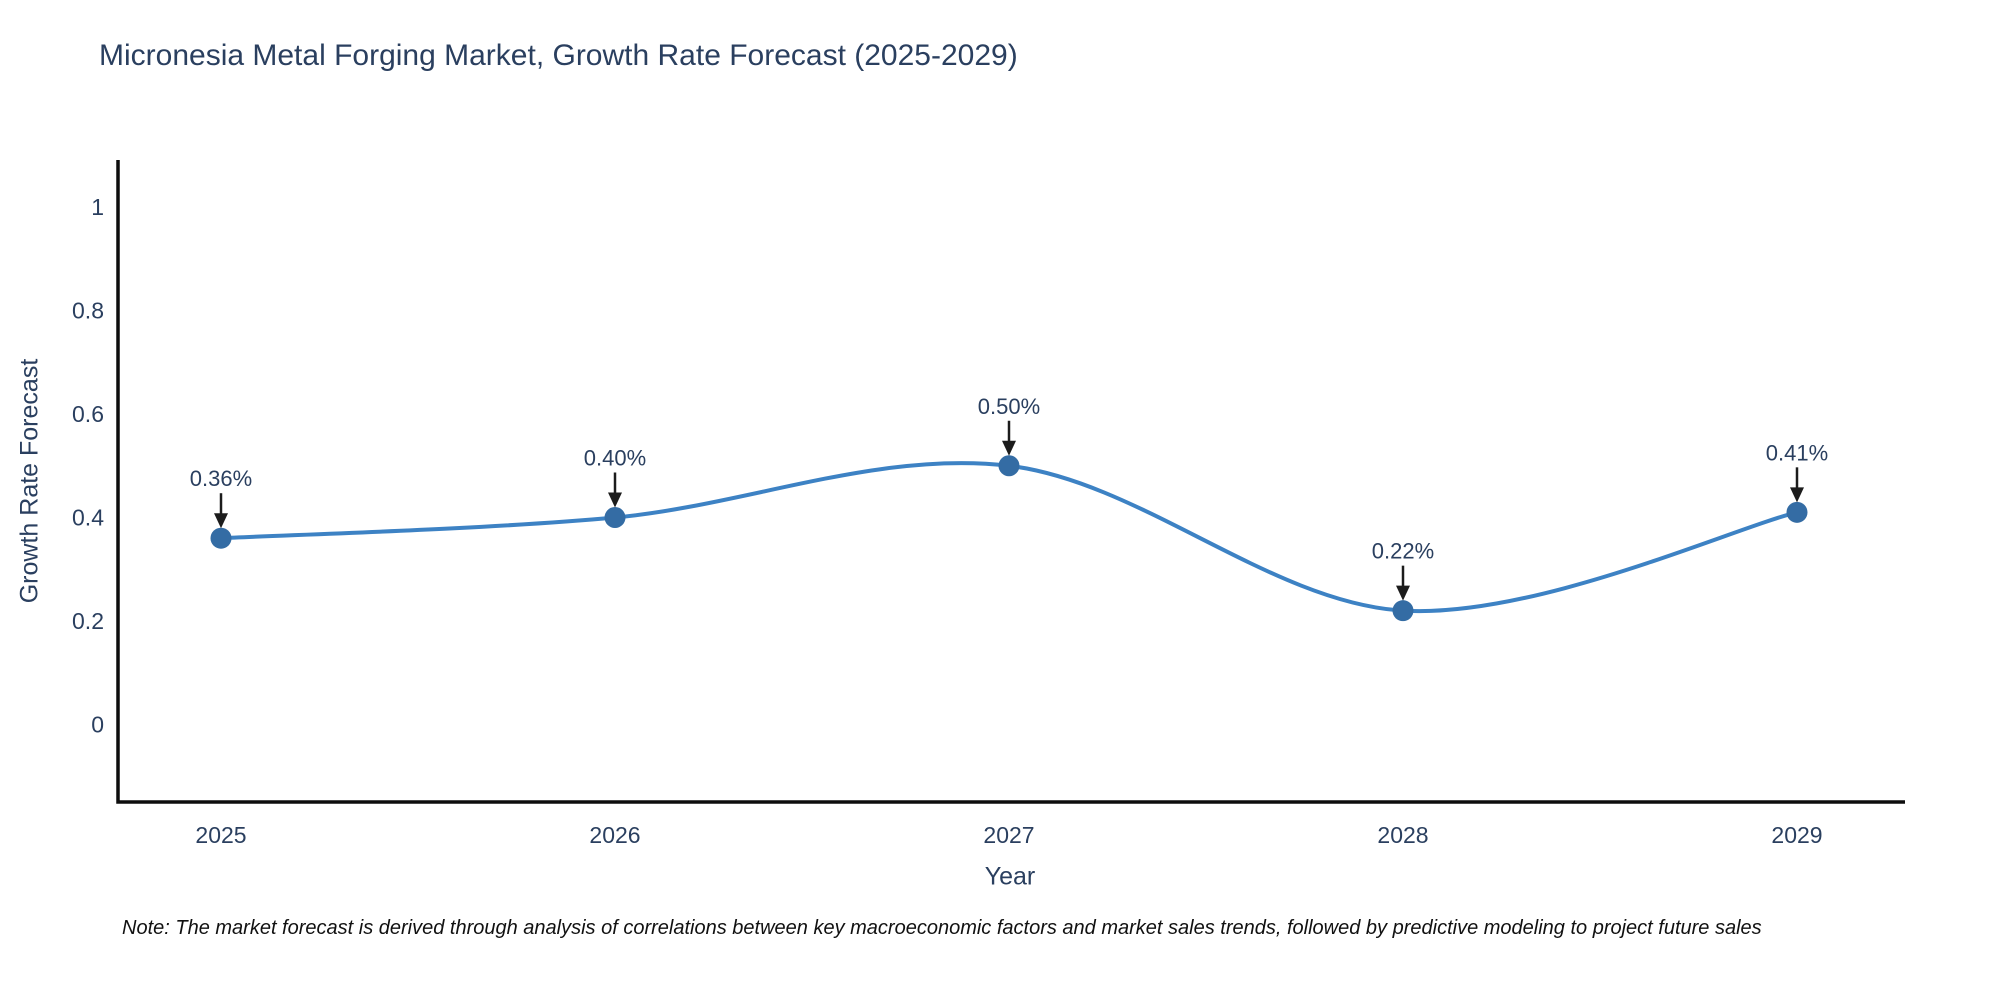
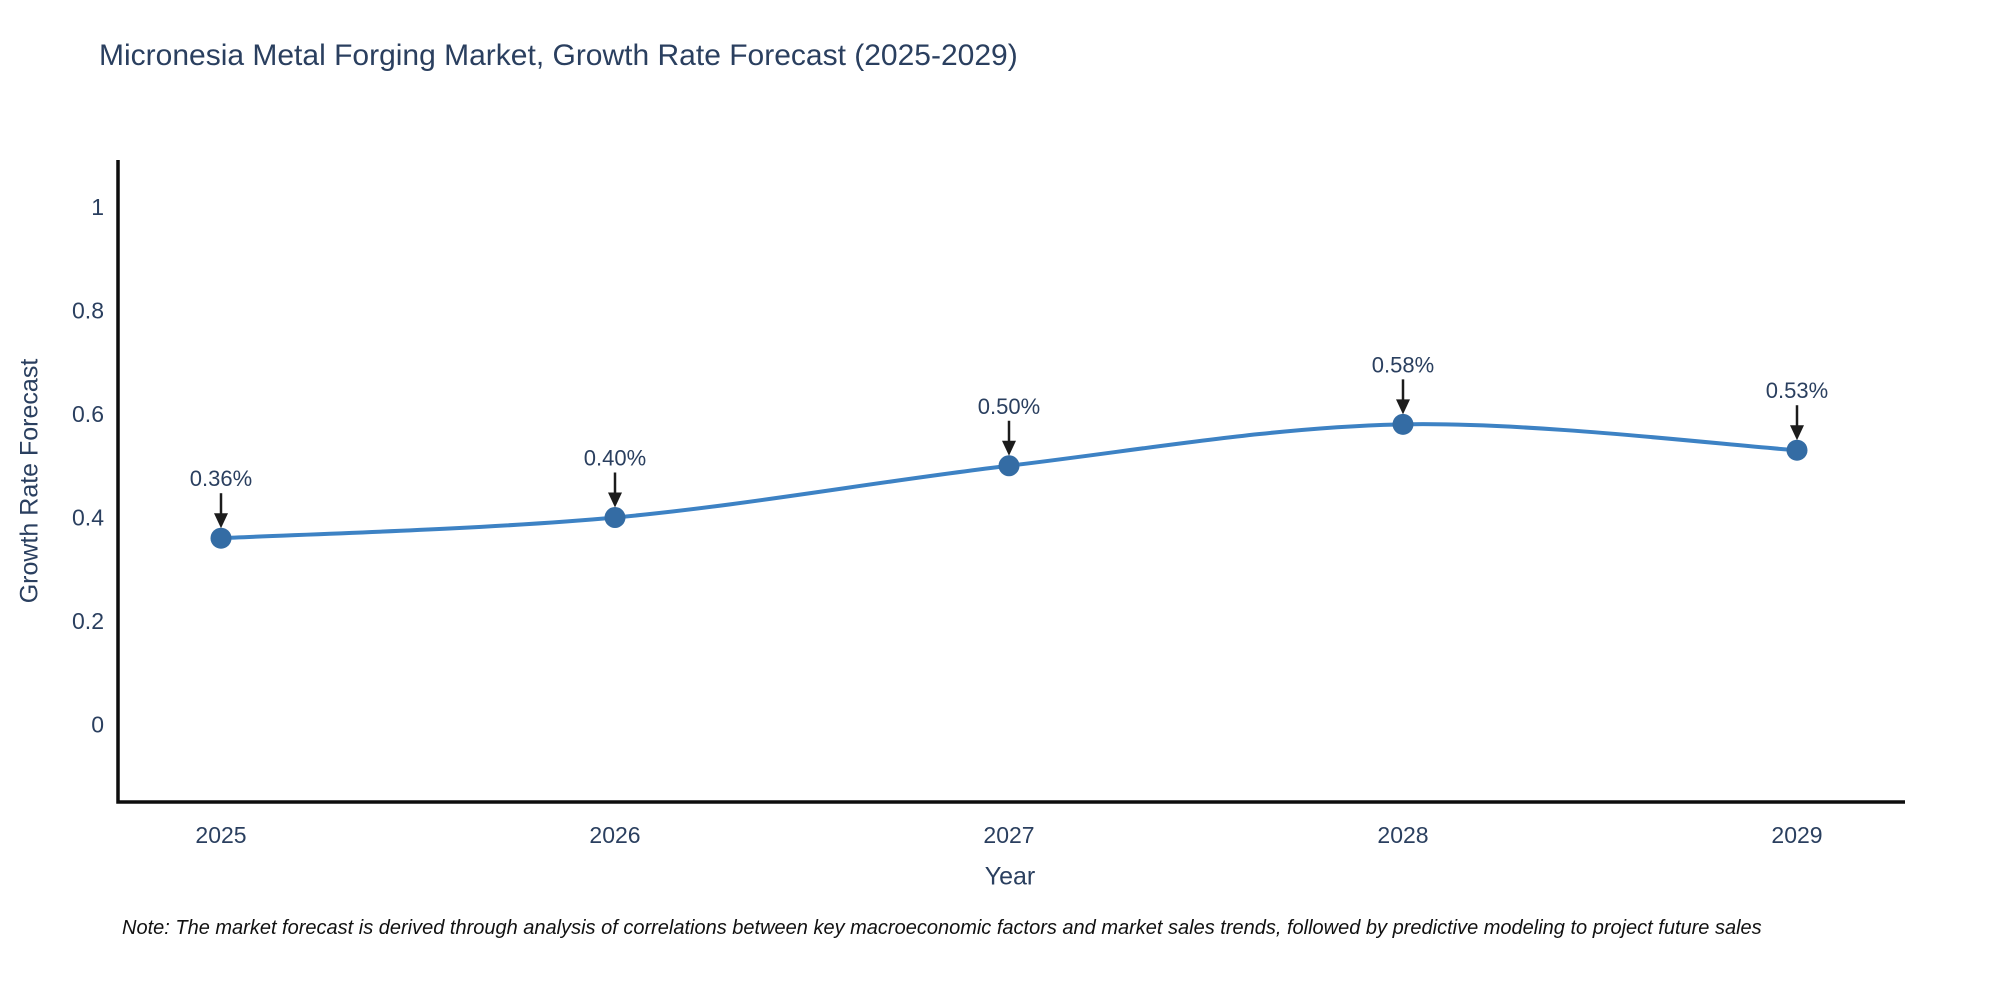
2028: 0.22% -> 0.58%
2029: 0.41% -> 0.53%
